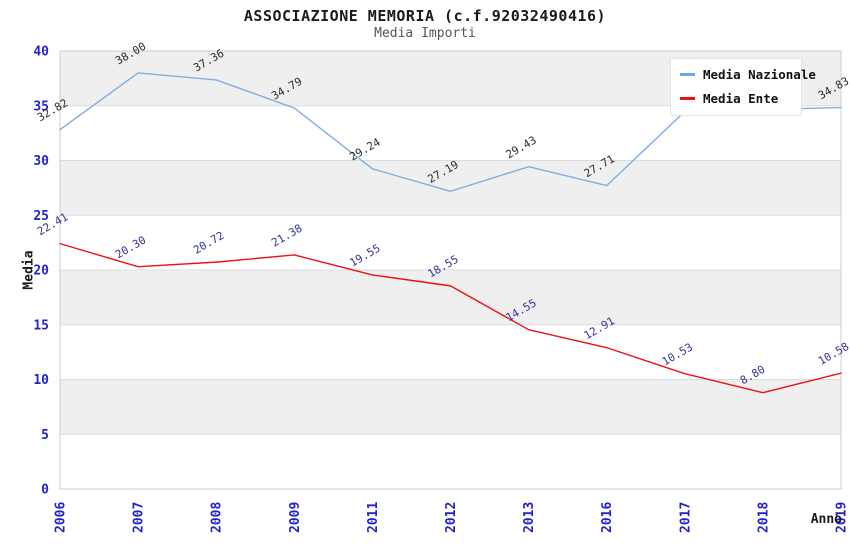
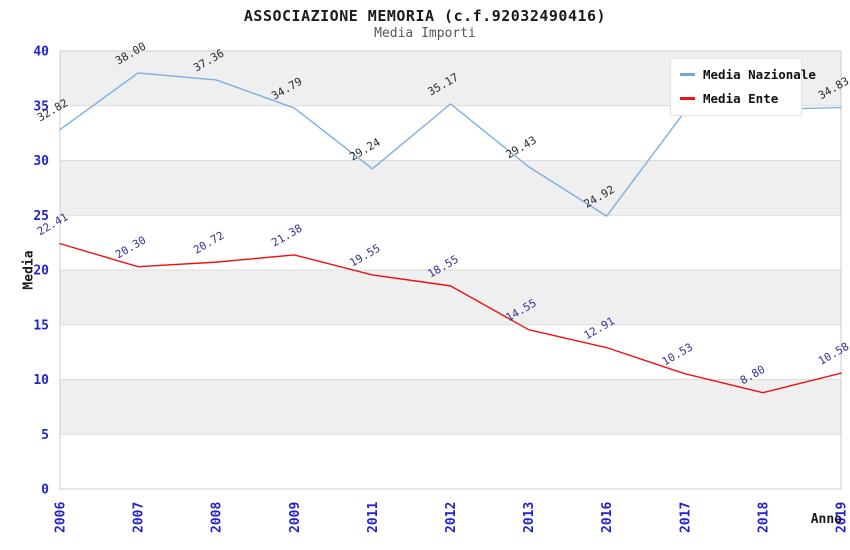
Media Nazionale/2012: 27.19 -> 35.17
Media Nazionale/2016: 27.71 -> 24.92
